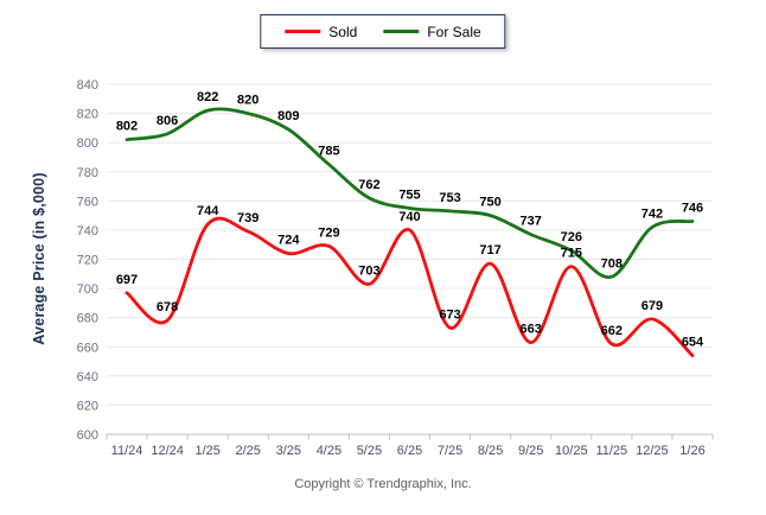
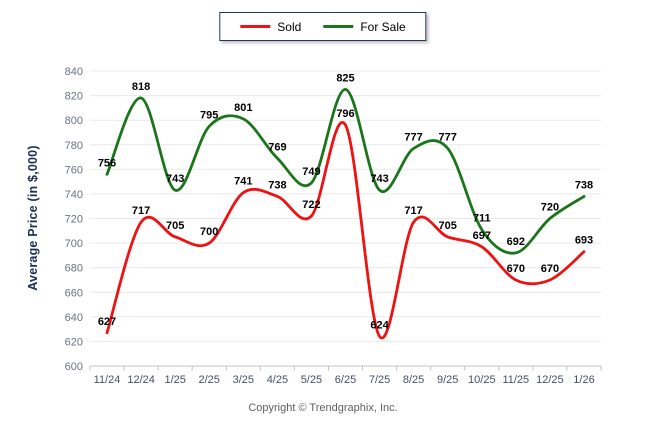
Sold/11/24: 697 -> 627
For Sale/11/24: 802 -> 756
Sold/12/24: 678 -> 717
For Sale/12/24: 806 -> 818
Sold/1/25: 744 -> 705
For Sale/1/25: 822 -> 743
Sold/2/25: 739 -> 700
For Sale/2/25: 820 -> 795
Sold/3/25: 724 -> 741
For Sale/3/25: 809 -> 801
Sold/4/25: 729 -> 738
For Sale/4/25: 785 -> 769
Sold/5/25: 703 -> 722
For Sale/5/25: 762 -> 749
Sold/6/25: 740 -> 796
For Sale/6/25: 755 -> 825
Sold/7/25: 673 -> 624
For Sale/7/25: 753 -> 743
For Sale/8/25: 750 -> 777
Sold/9/25: 663 -> 705
For Sale/9/25: 737 -> 777
Sold/10/25: 715 -> 697
For Sale/10/25: 726 -> 711
Sold/11/25: 662 -> 670
For Sale/11/25: 708 -> 692
Sold/12/25: 679 -> 670
For Sale/12/25: 742 -> 720
Sold/1/26: 654 -> 693
For Sale/1/26: 746 -> 738
